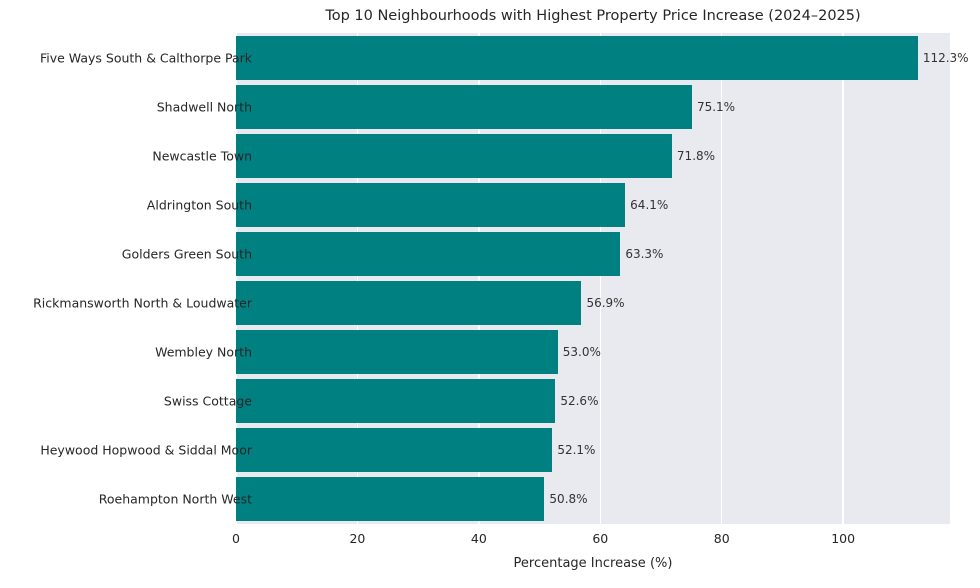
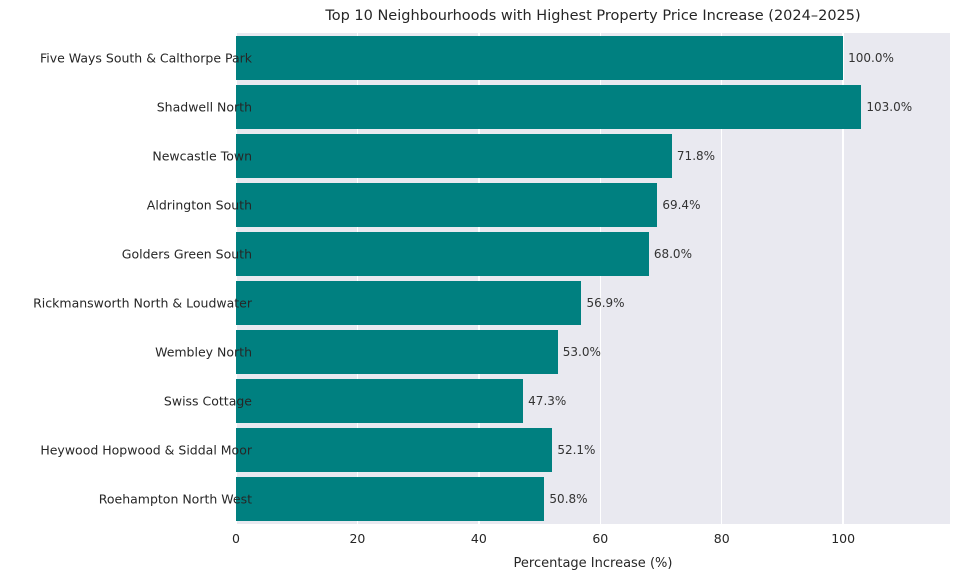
Five Ways South & Calthorpe Park: 112.3% -> 100.0%
Shadwell North: 75.1% -> 103.0%
Aldrington South: 64.1% -> 69.4%
Golders Green South: 63.3% -> 68.0%
Swiss Cottage: 52.6% -> 47.3%
